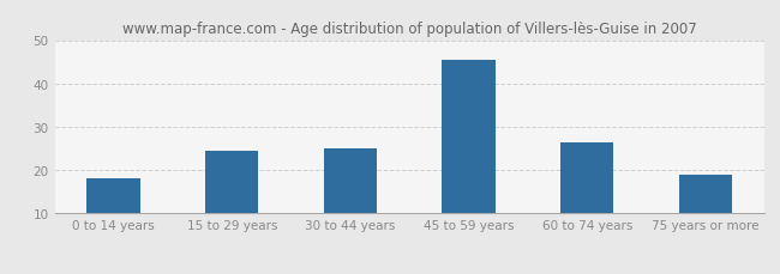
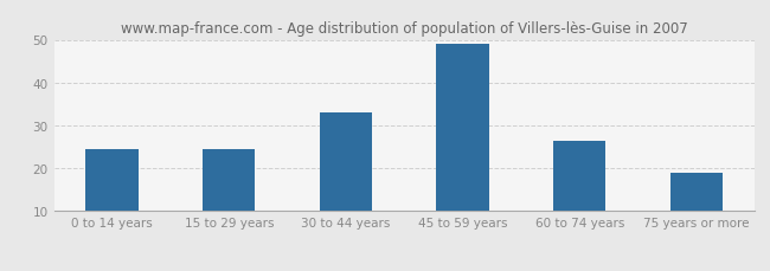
0 to 14 years: 18.0 -> 24.5
30 to 44 years: 25.0 -> 33.0
45 to 59 years: 45.5 -> 49.0
